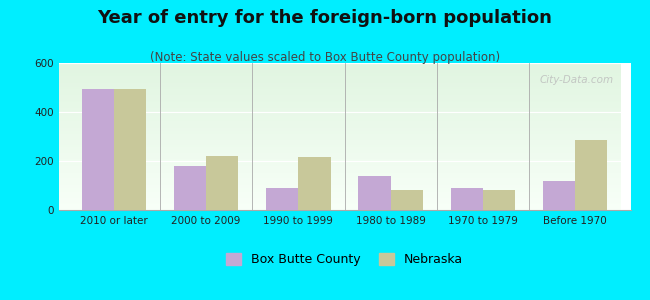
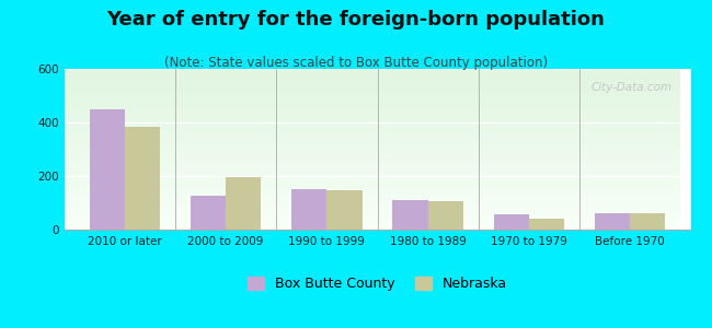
Box Butte County/2010 or later: 495 -> 450
Nebraska/2010 or later: 495 -> 385
Box Butte County/2000 to 2009: 180 -> 125
Nebraska/2000 to 2009: 220 -> 195
Box Butte County/1990 to 1999: 90 -> 150
Nebraska/1990 to 1999: 215 -> 148
Box Butte County/1980 to 1989: 140 -> 110
Nebraska/1980 to 1989: 80 -> 107
Box Butte County/1970 to 1979: 90 -> 58
Nebraska/1970 to 1979: 80 -> 42
Box Butte County/Before 1970: 120 -> 60
Nebraska/Before 1970: 285 -> 60
